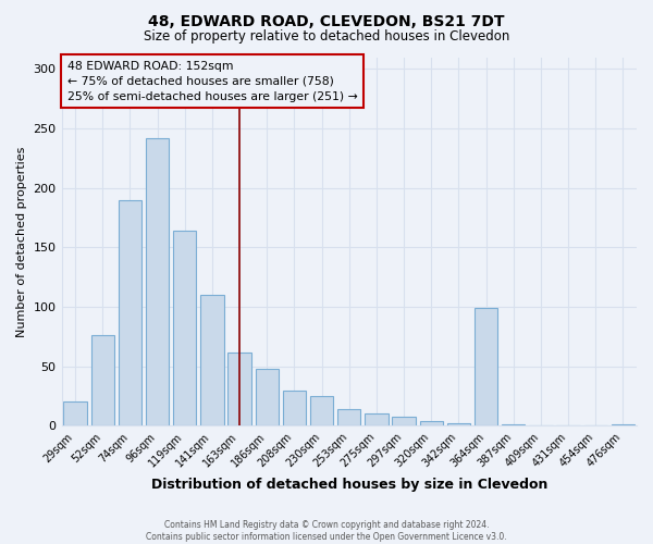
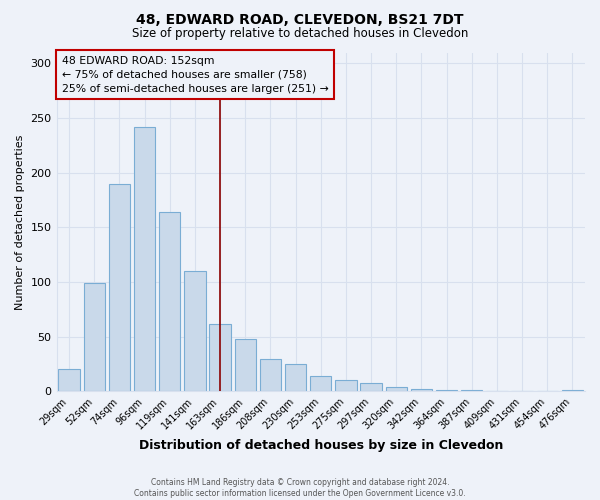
52sqm: 76 -> 99
364sqm: 99 -> 1
